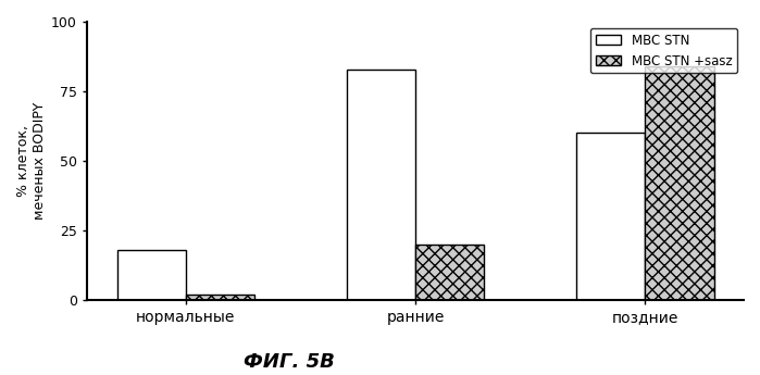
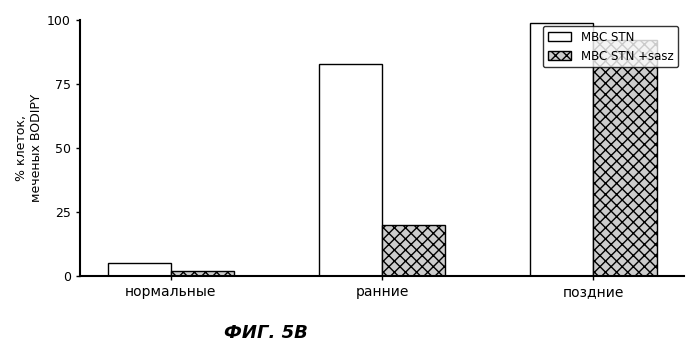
MBC STN/нормальные: 18 -> 5
MBC STN/поздние: 60 -> 99
MBC STN +sasz/поздние: 84 -> 92
